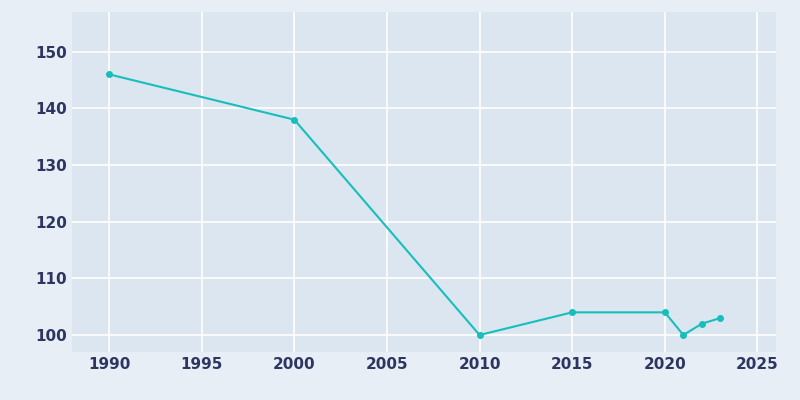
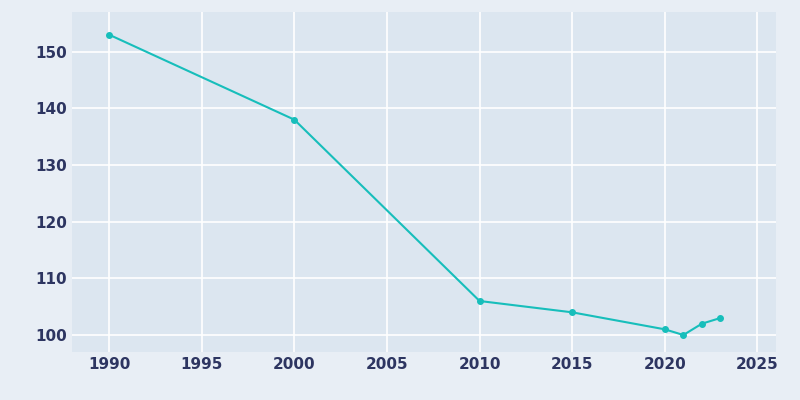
1990: 146 -> 153
2010: 100 -> 106
2020: 104 -> 101
